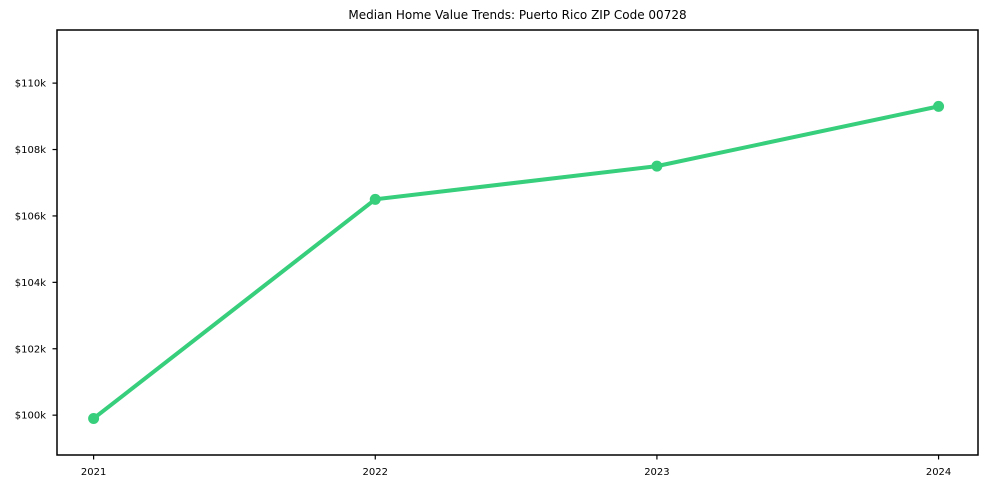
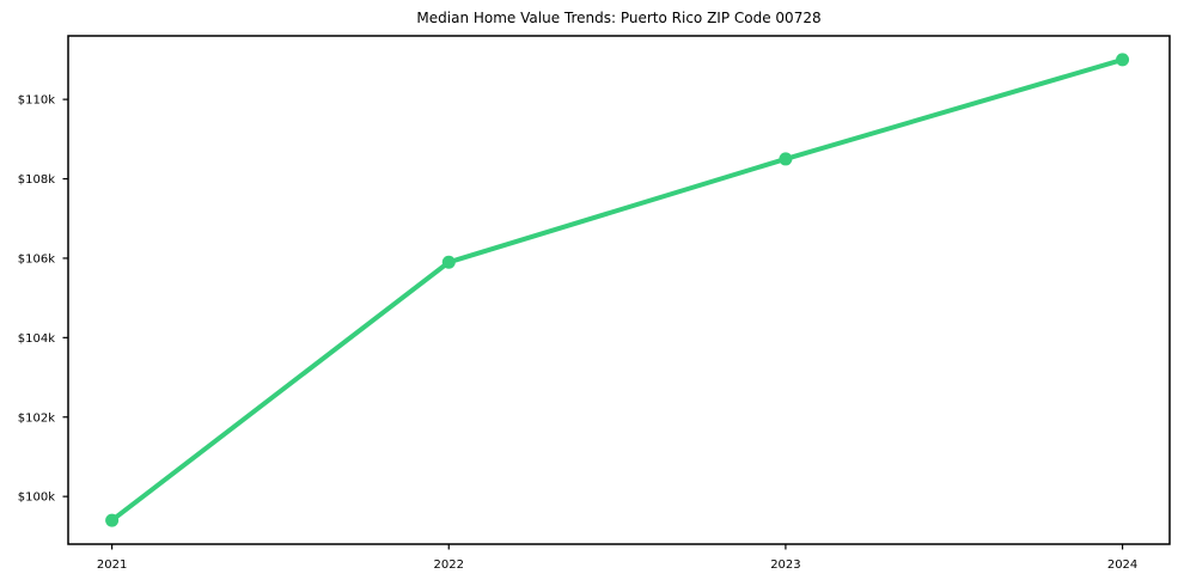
2021: $99.9k -> $99.4k
2022: $106.5k -> $105.9k
2023: $107.5k -> $108.5k
2024: $109.3k -> $111.0k
